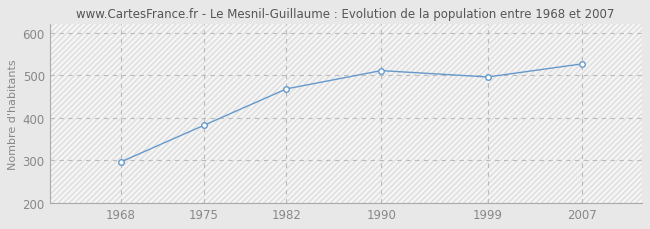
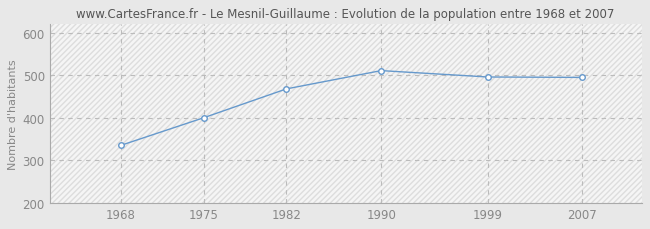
1968: 296 -> 335
1975: 382 -> 400
2007: 527 -> 495
